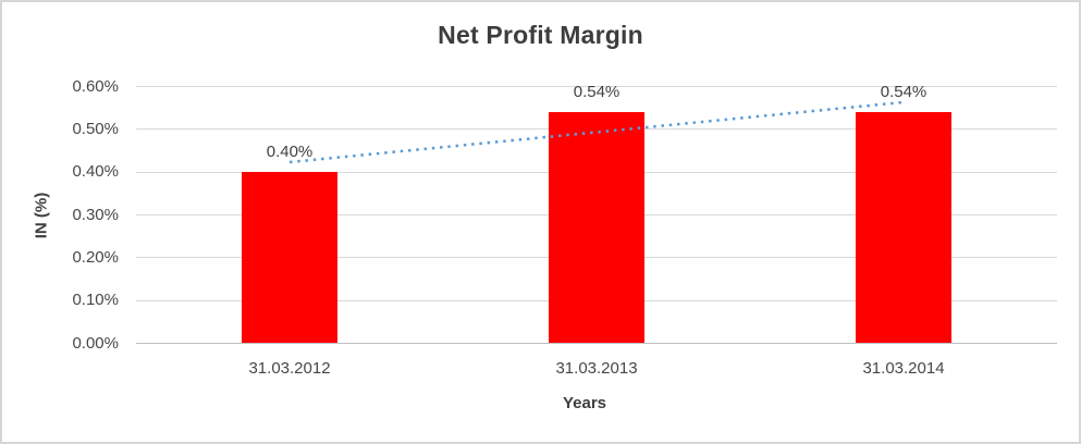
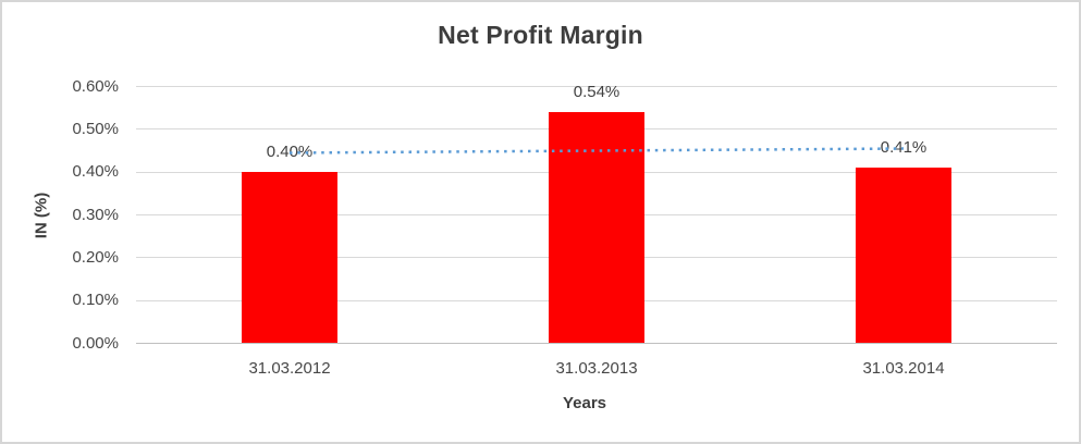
31.03.2014: 0.54% -> 0.41%
